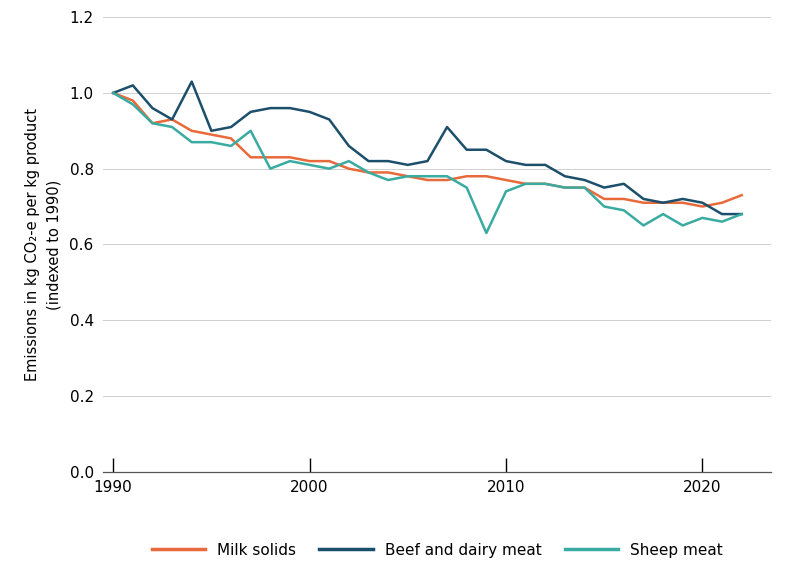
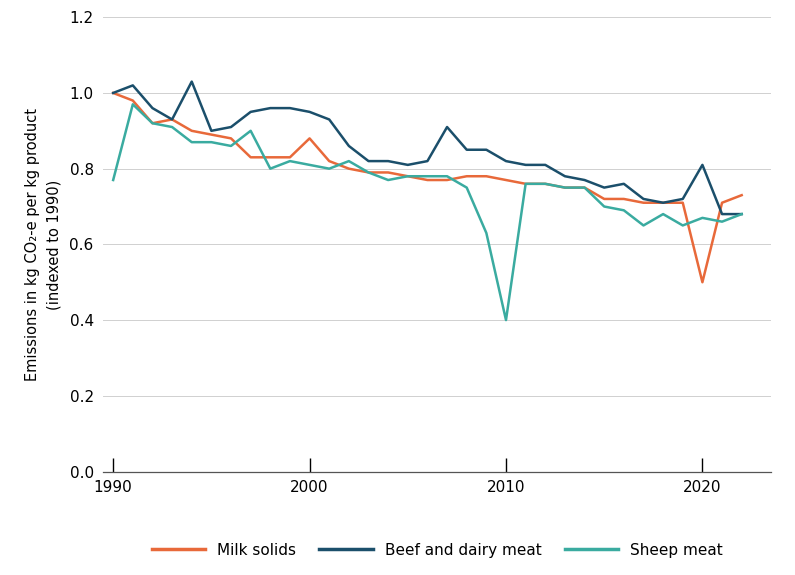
Sheep meat/1990: 1.00 -> 0.77
Milk solids/2000: 0.82 -> 0.88
Sheep meat/2010: 0.74 -> 0.40
Milk solids/2020: 0.70 -> 0.50
Beef and dairy meat/2020: 0.71 -> 0.81
